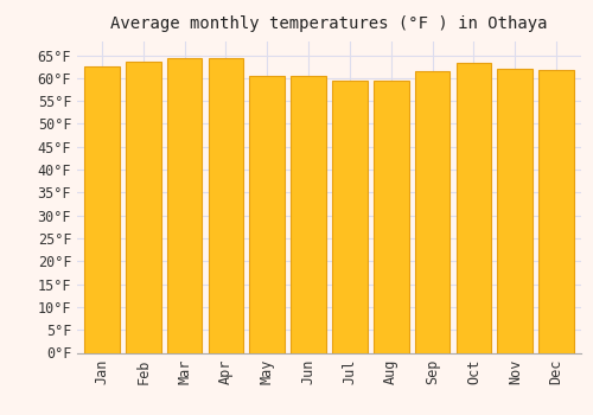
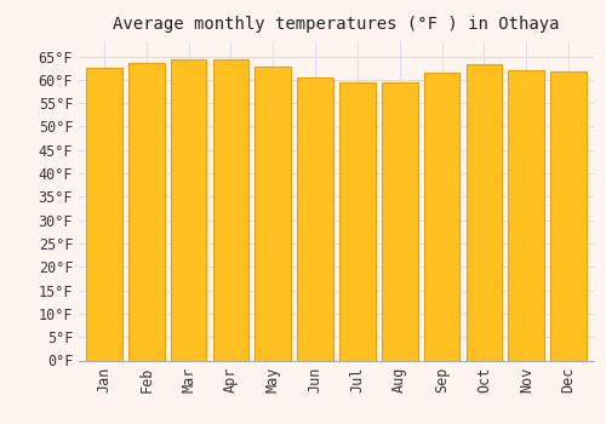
May: 60.5°F -> 62.8°F
